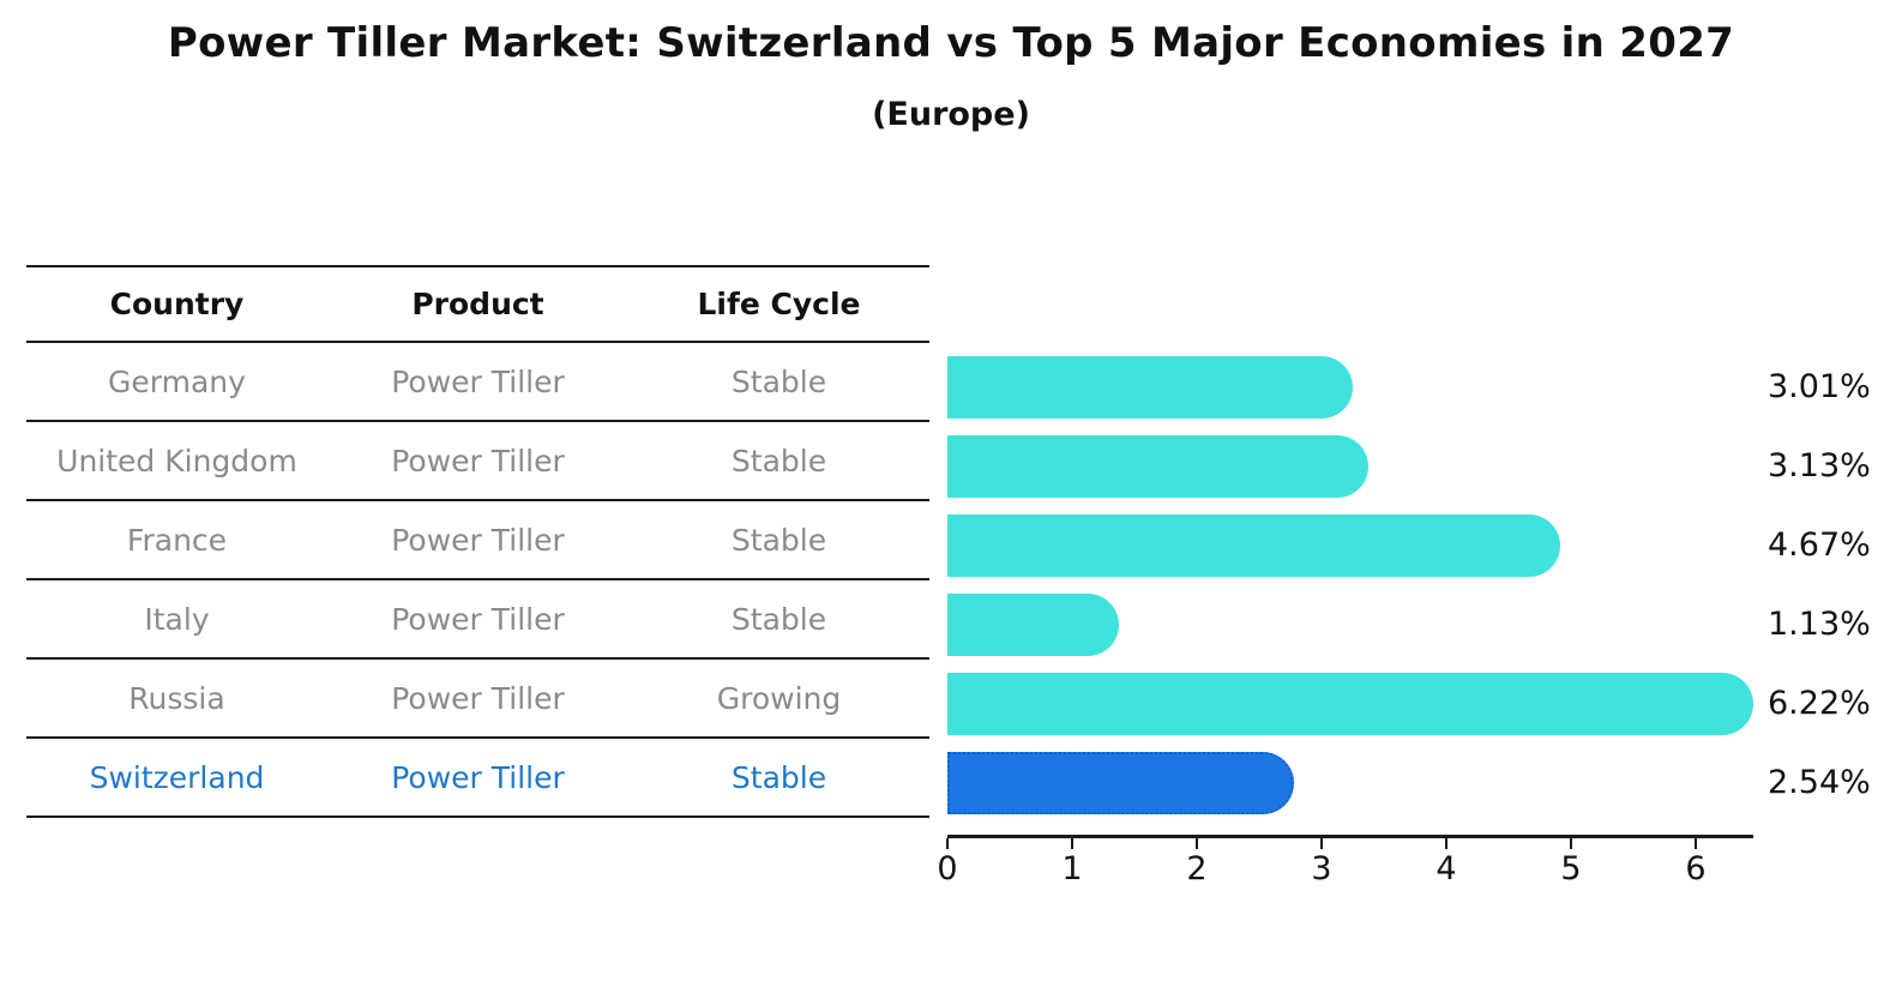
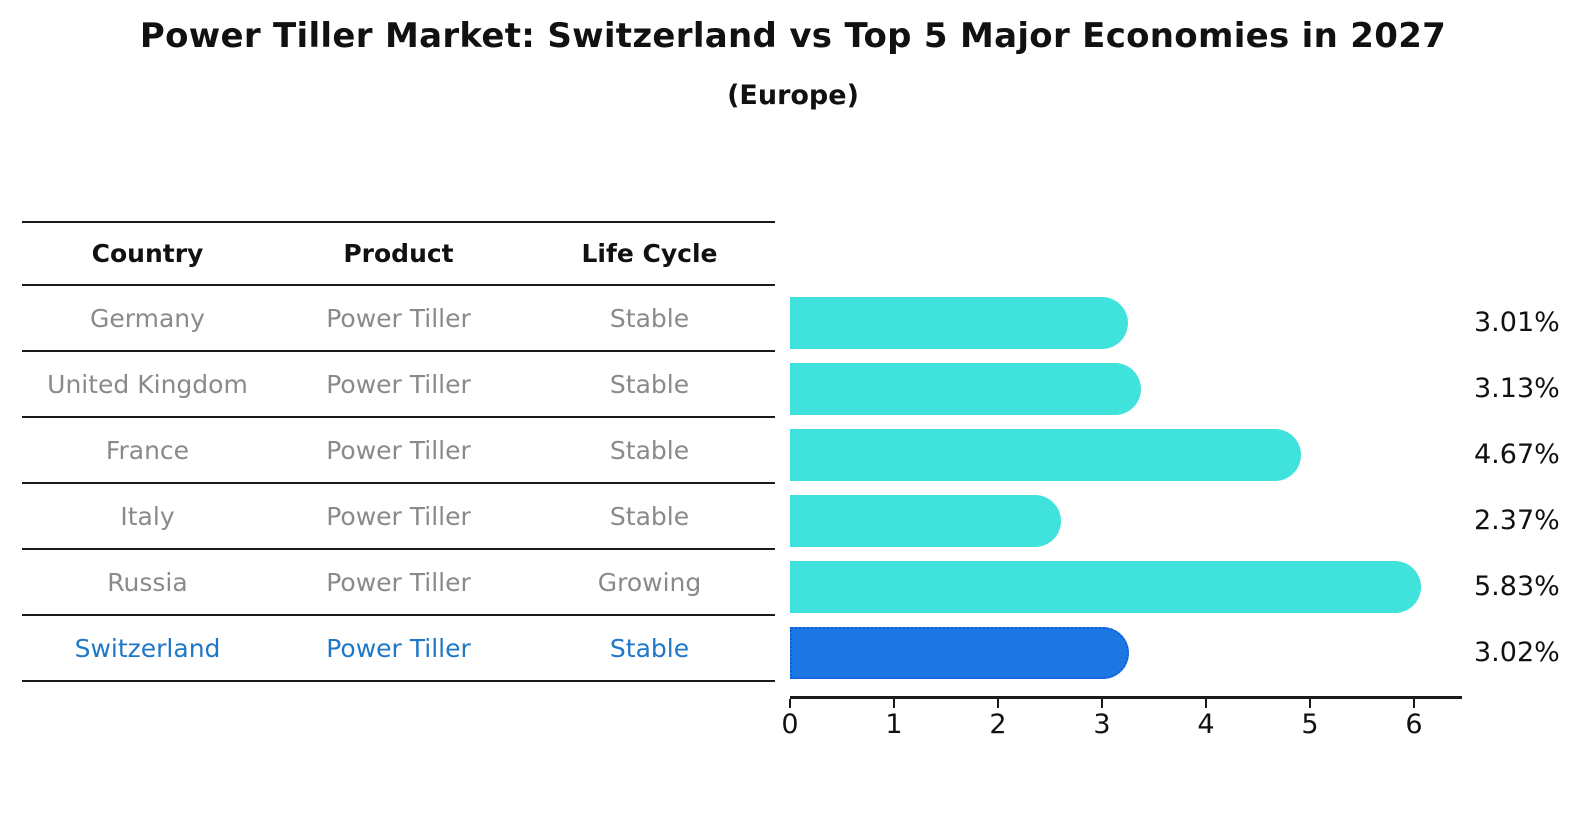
Italy: 1.13% -> 2.37%
Russia: 6.22% -> 5.83%
Switzerland: 2.54% -> 3.02%
